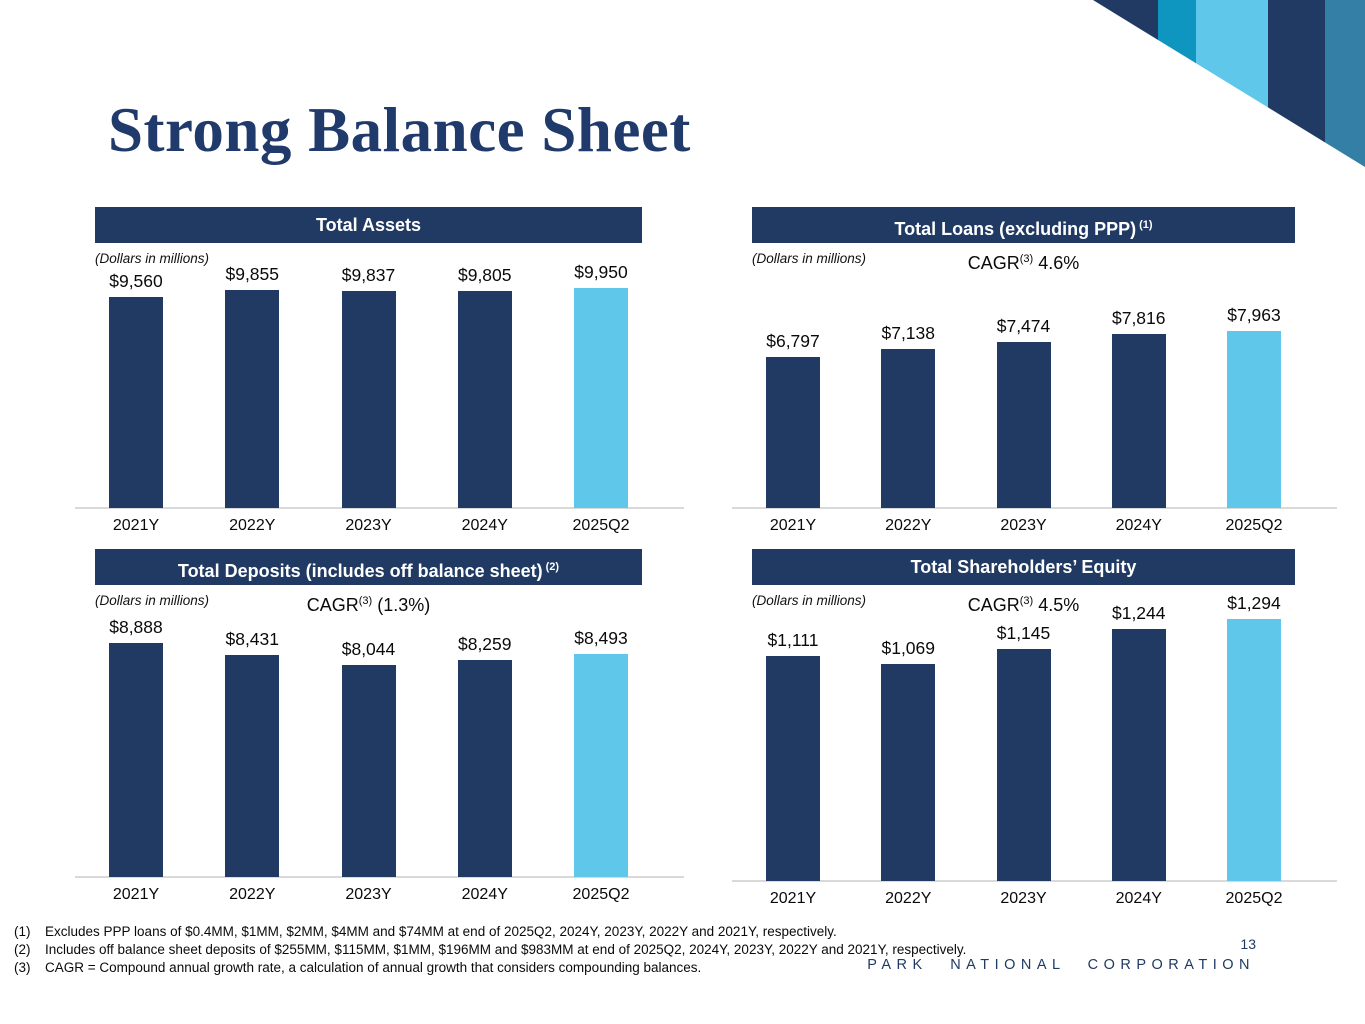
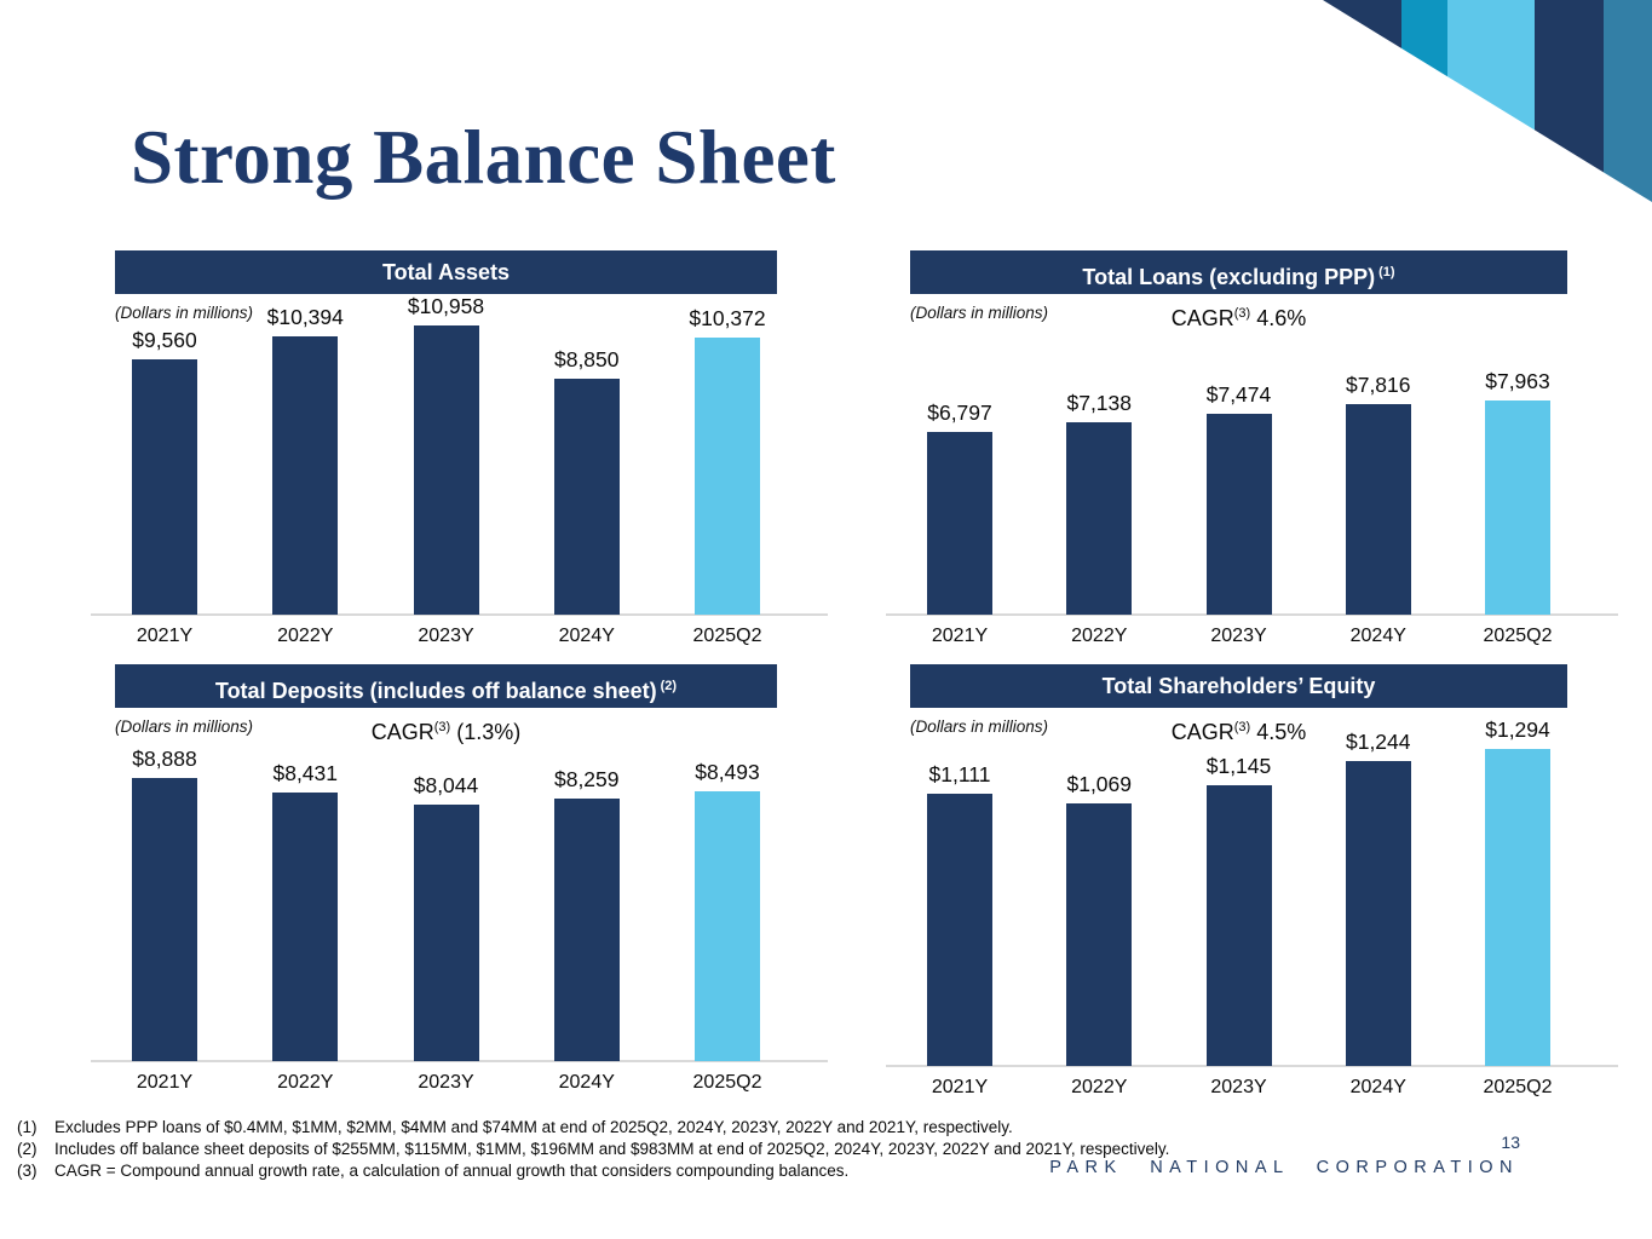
Total Assets/2022Y: $9,855 -> $10,394
Total Assets/2023Y: $9,837 -> $10,958
Total Assets/2024Y: $9,805 -> $8,850
Total Assets/2025Q2: $9,950 -> $10,372
